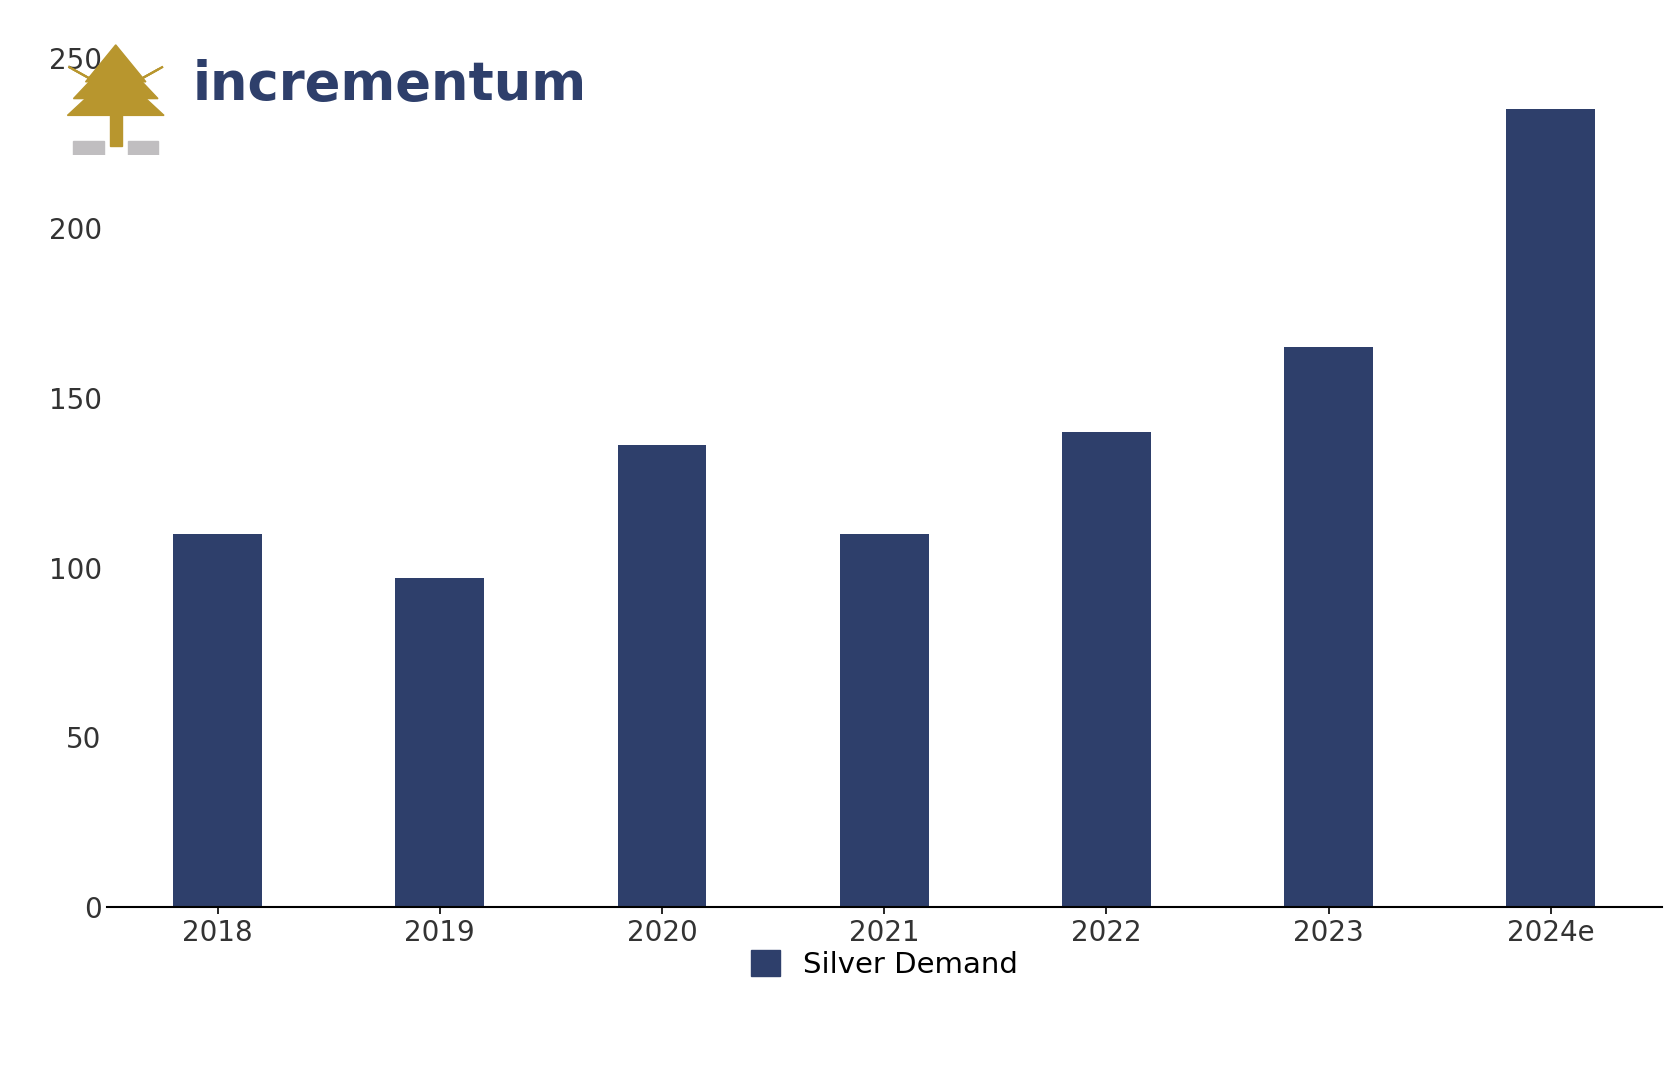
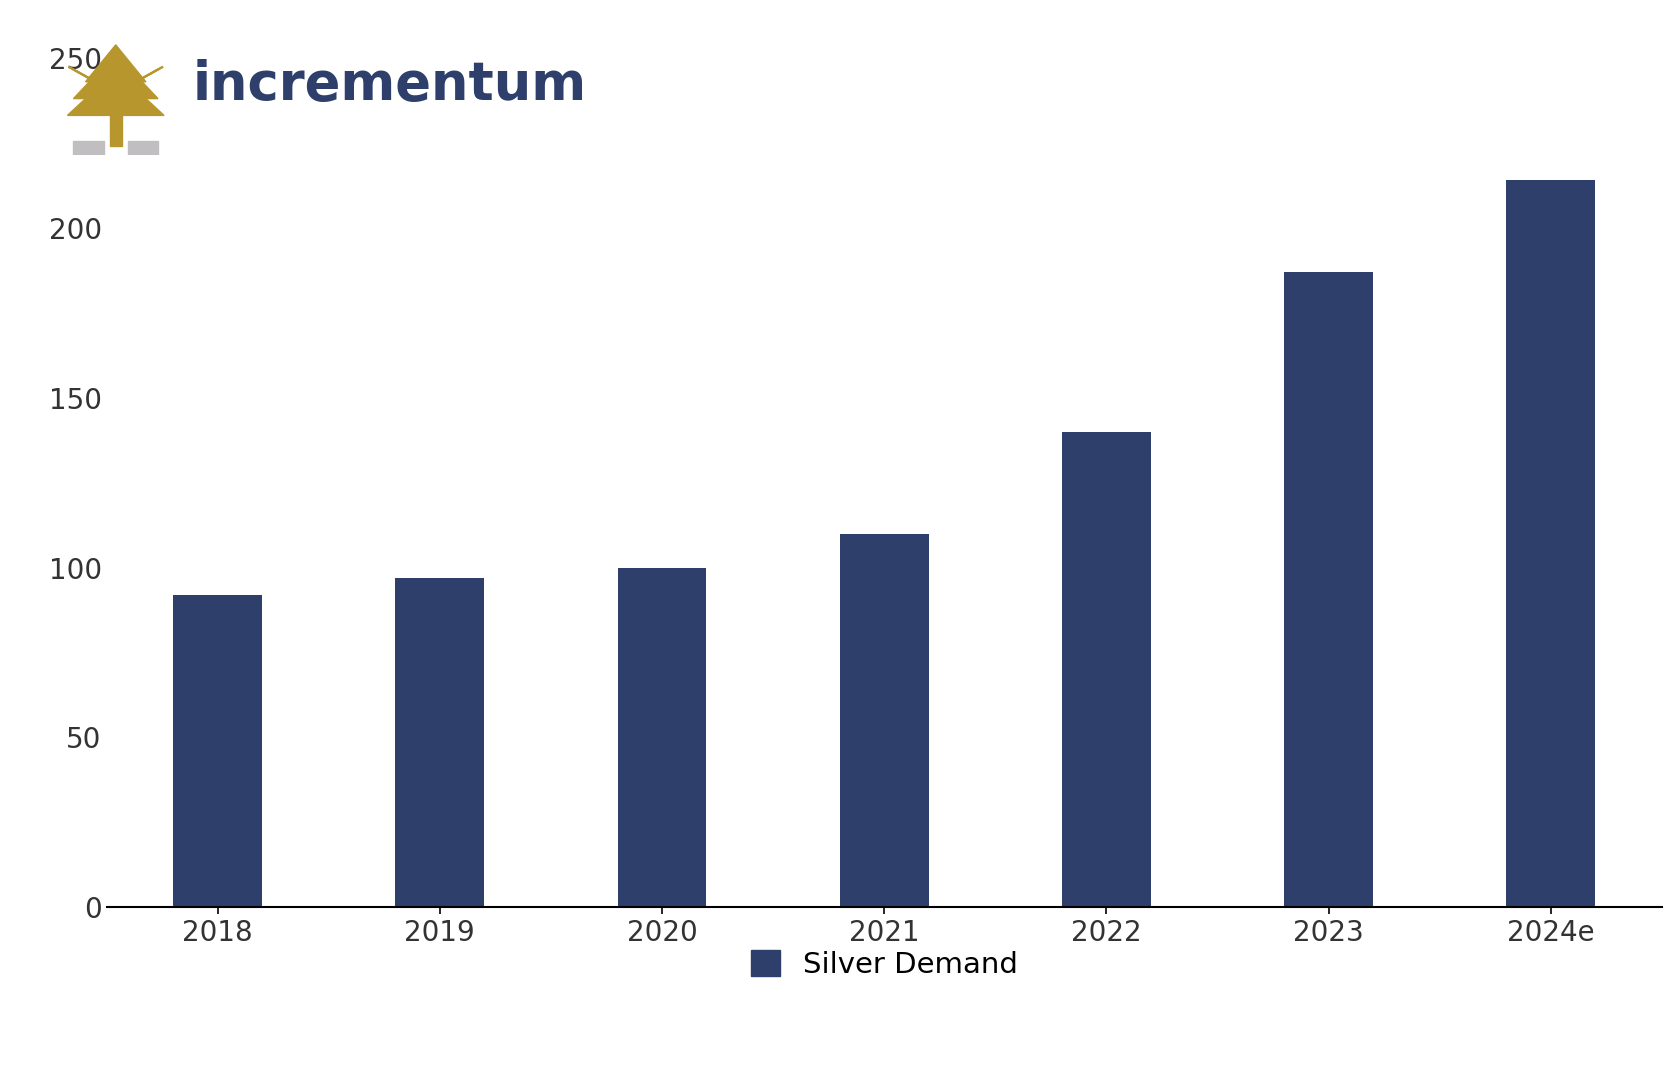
2018: 110 -> 92
2020: 136 -> 100
2023: 165 -> 187
2024e: 235 -> 214
